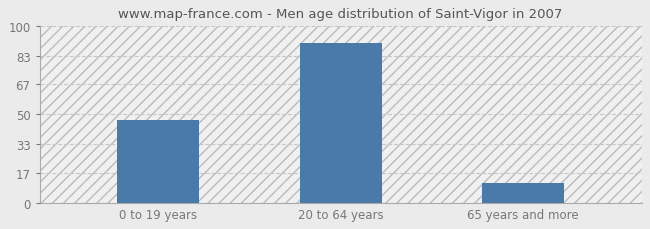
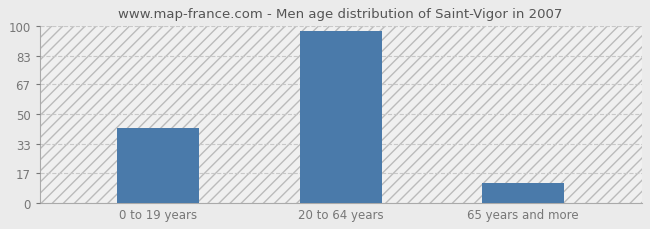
0 to 19 years: 47 -> 42
20 to 64 years: 90 -> 97
